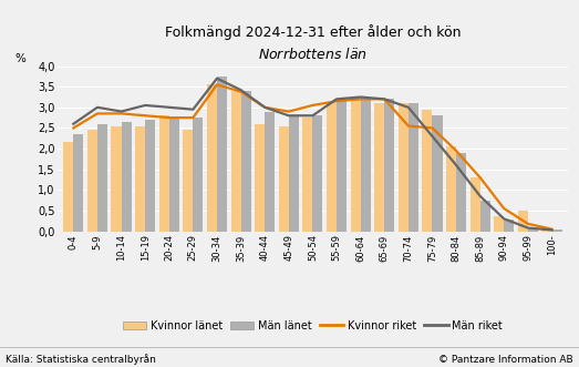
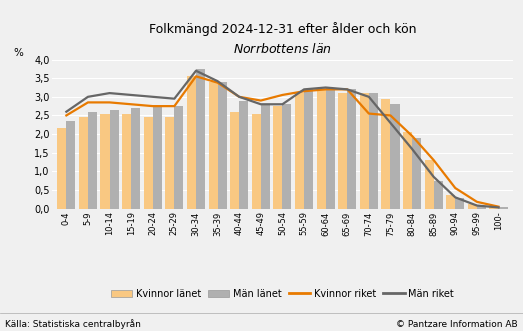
Män riket/10-14: 2,90 -> 3,10
Kvinnor länet/20-24: 2,80 -> 2,45
Kvinnor länet/95-99: 0,50 -> 0,12
